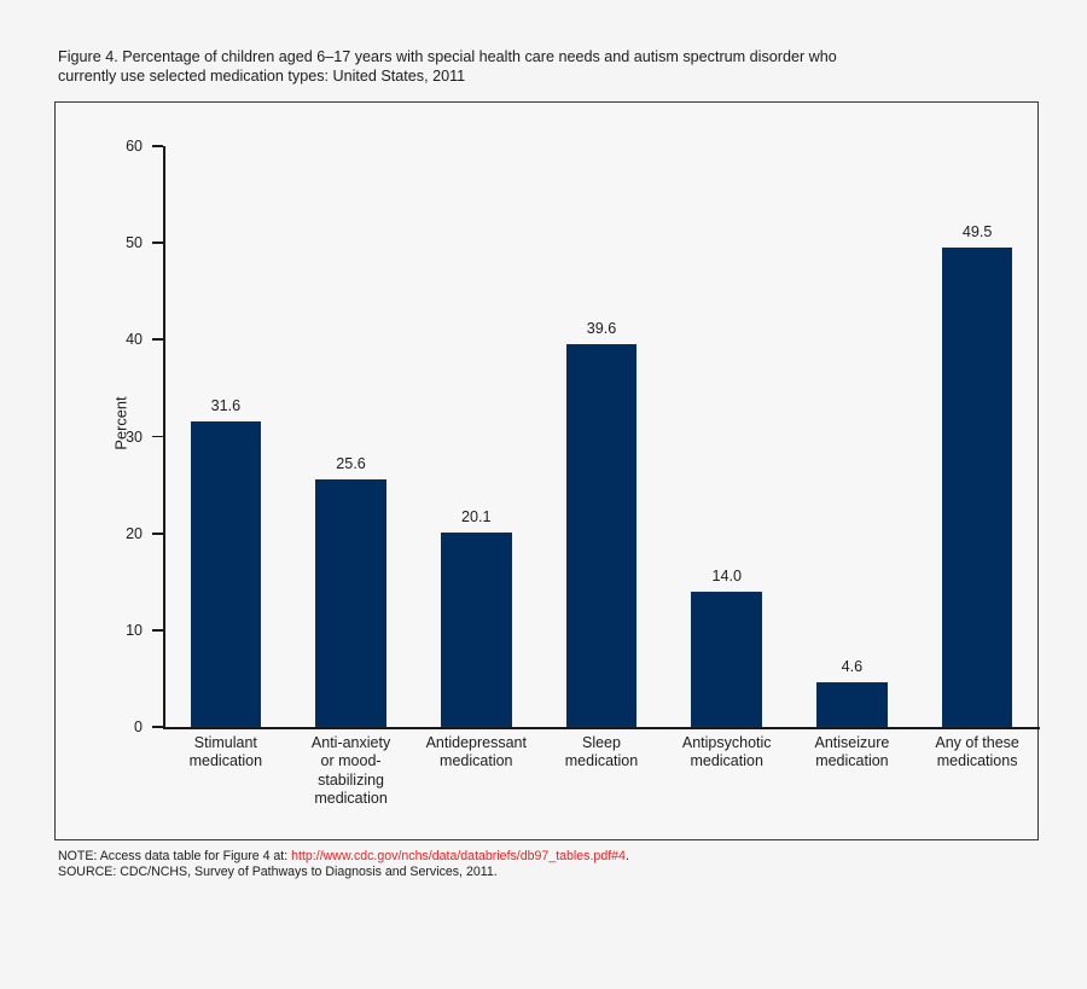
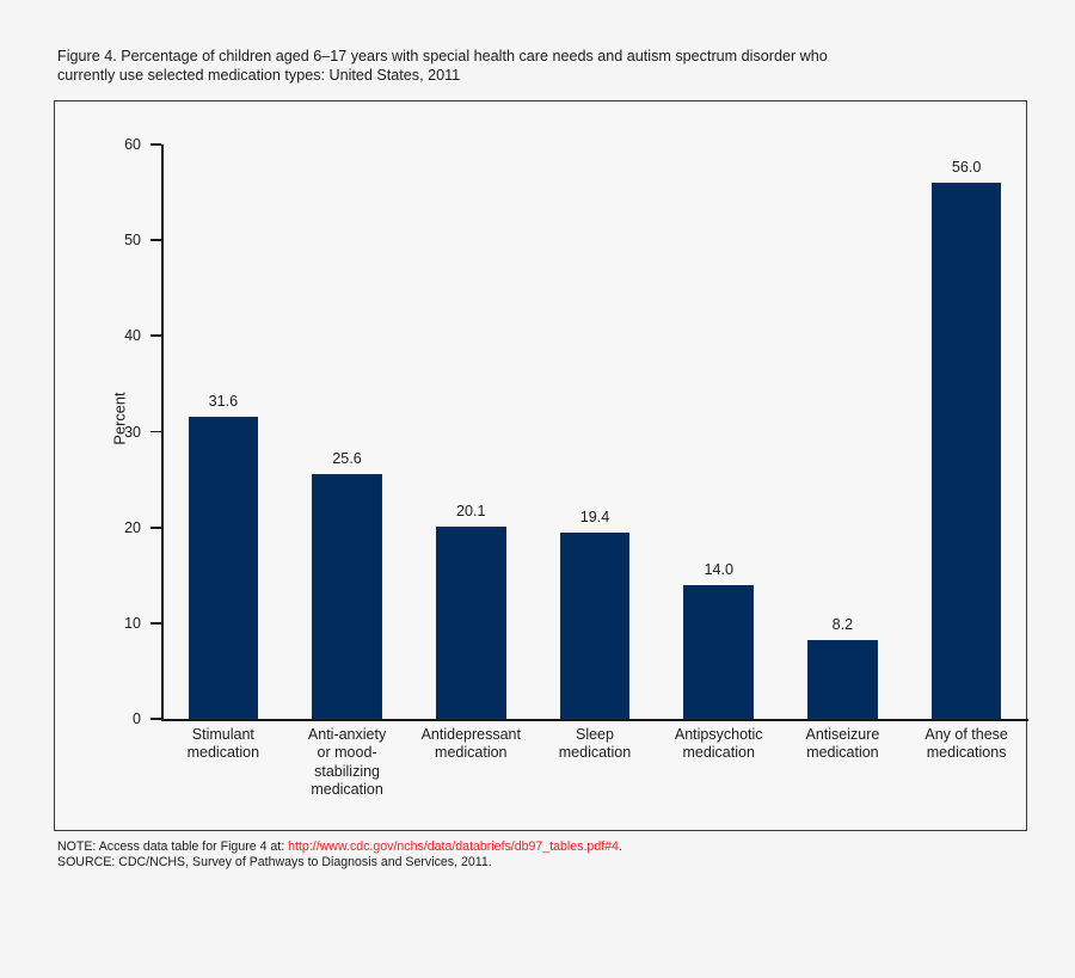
Sleep medication: 39.6 -> 19.4
Antiseizure medication: 4.6 -> 8.2
Any of these medications: 49.5 -> 56.0
